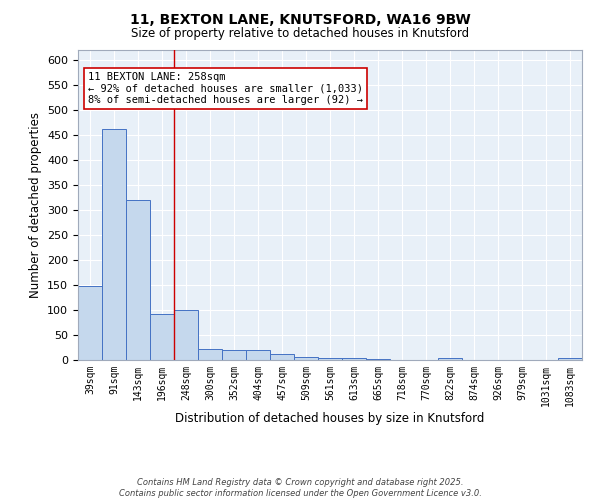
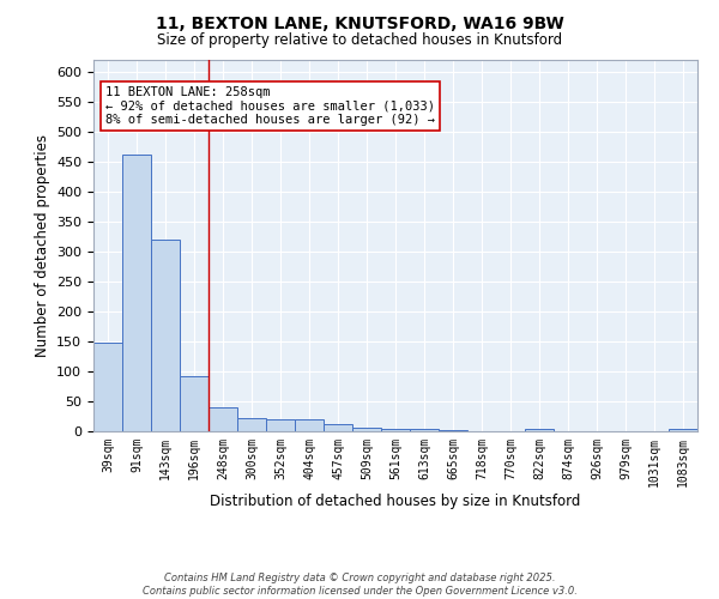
248sqm: 100 -> 40
